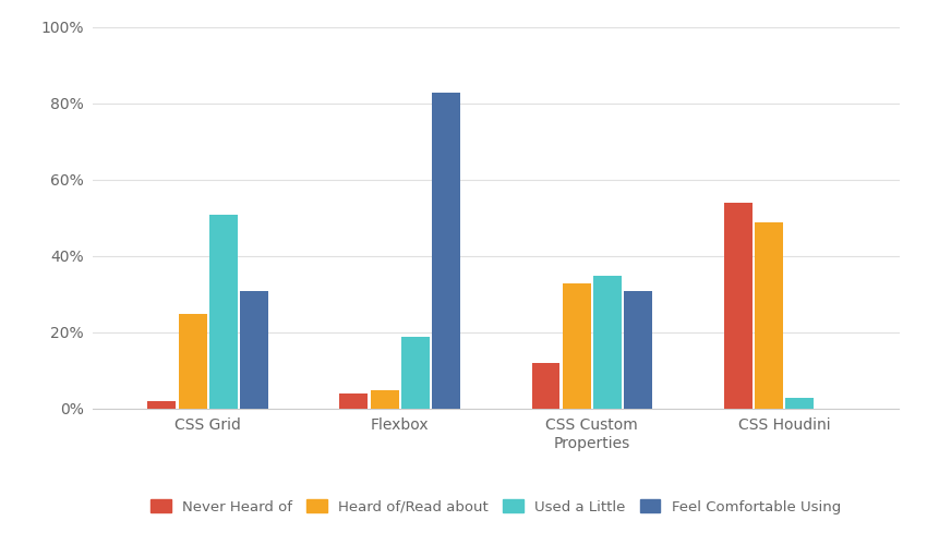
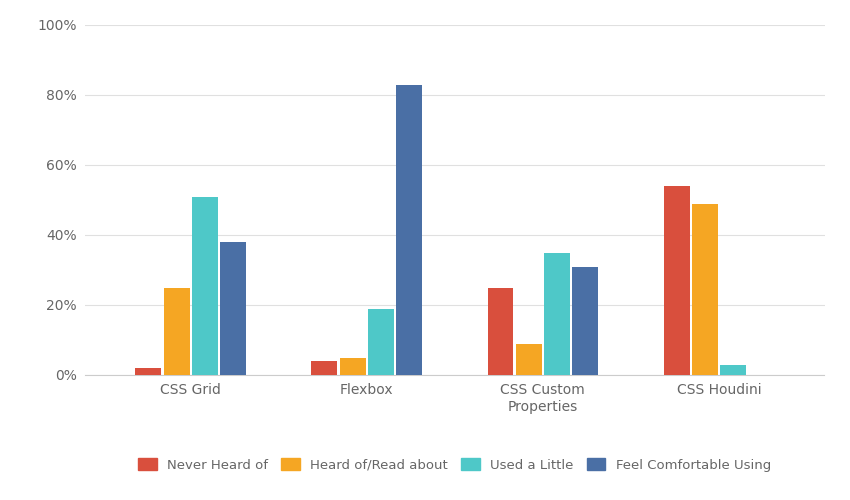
Feel Comfortable Using/CSS Grid: 31% -> 38%
Never Heard of/CSS Custom Properties: 12% -> 25%
Heard of/Read about/CSS Custom Properties: 33% -> 9%
